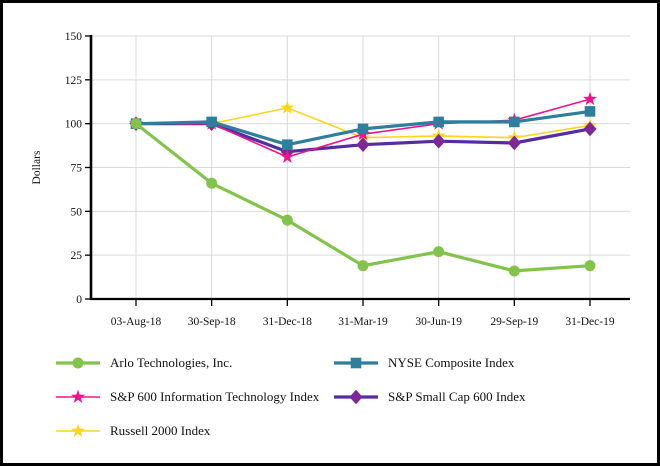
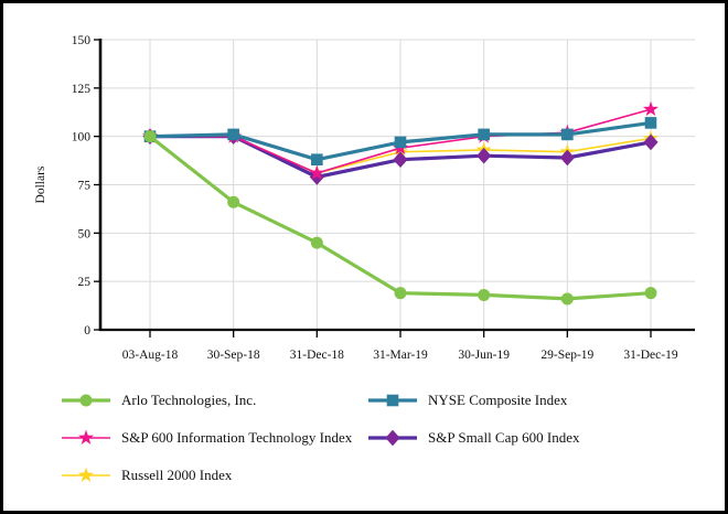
S&P Small Cap 600 Index/31-Dec-18: 84 -> 79
Russell 2000 Index/31-Dec-18: 109 -> 81
Arlo Technologies, Inc./30-Jun-19: 27 -> 18
